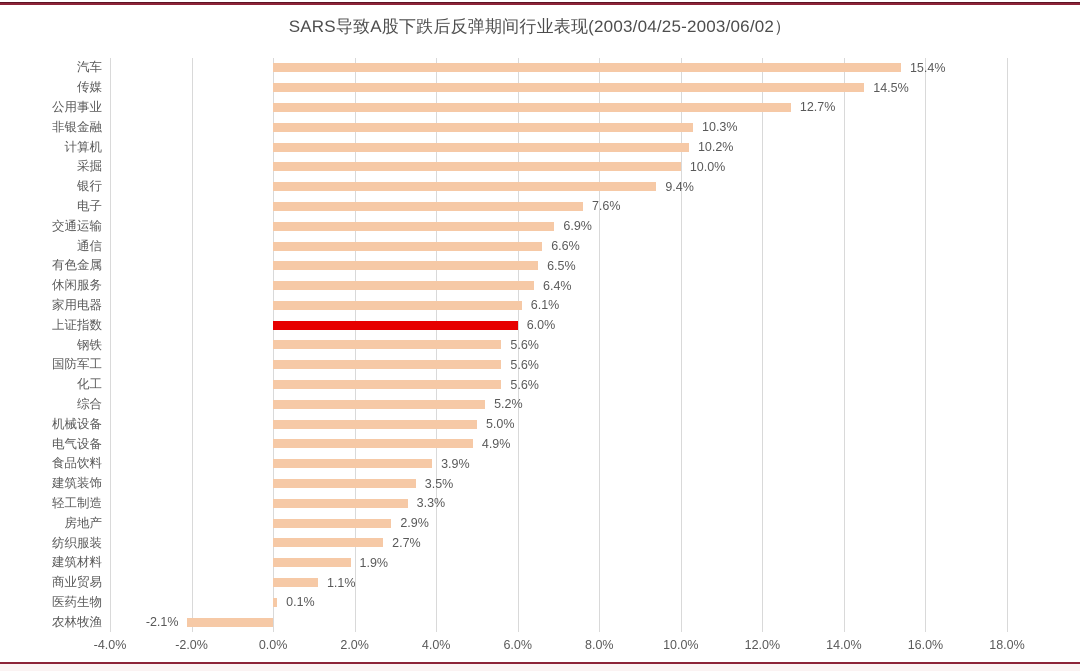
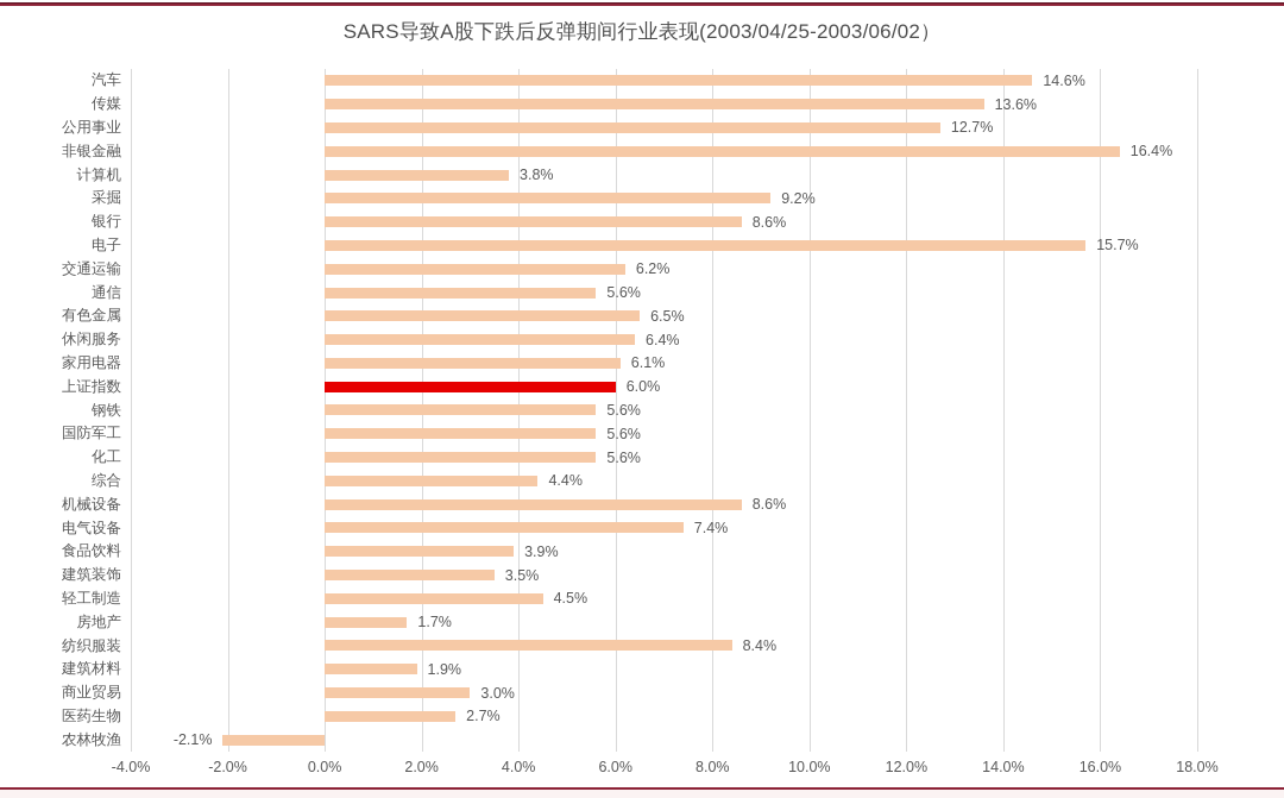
汽车: 15.4% -> 14.6%
传媒: 14.5% -> 13.6%
非银金融: 10.3% -> 16.4%
计算机: 10.2% -> 3.8%
采掘: 10.0% -> 9.2%
银行: 9.4% -> 8.6%
电子: 7.6% -> 15.7%
交通运输: 6.9% -> 6.2%
通信: 6.6% -> 5.6%
综合: 5.2% -> 4.4%
机械设备: 5.0% -> 8.6%
电气设备: 4.9% -> 7.4%
轻工制造: 3.3% -> 4.5%
房地产: 2.9% -> 1.7%
纺织服装: 2.7% -> 8.4%
商业贸易: 1.1% -> 3.0%
医药生物: 0.1% -> 2.7%
